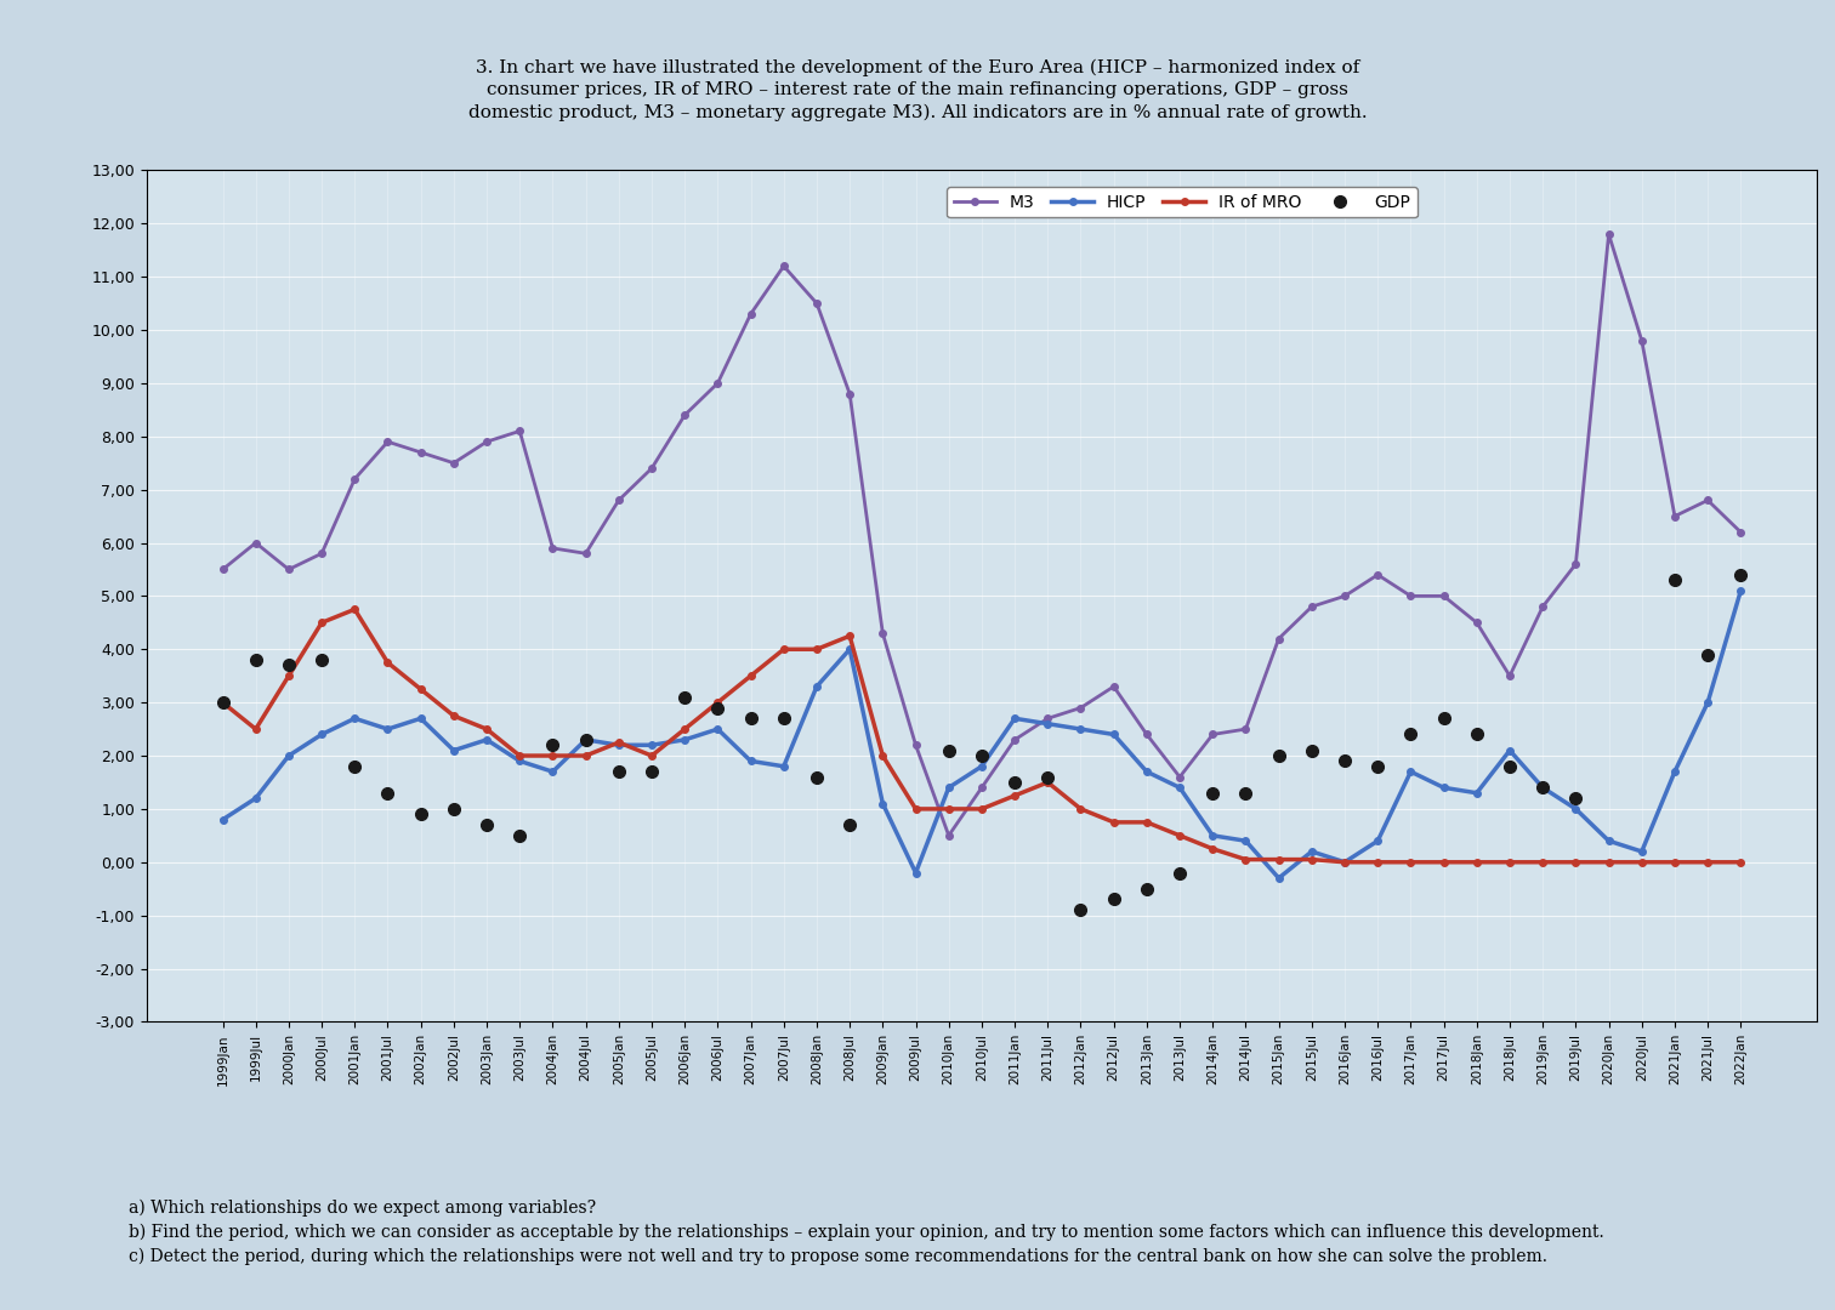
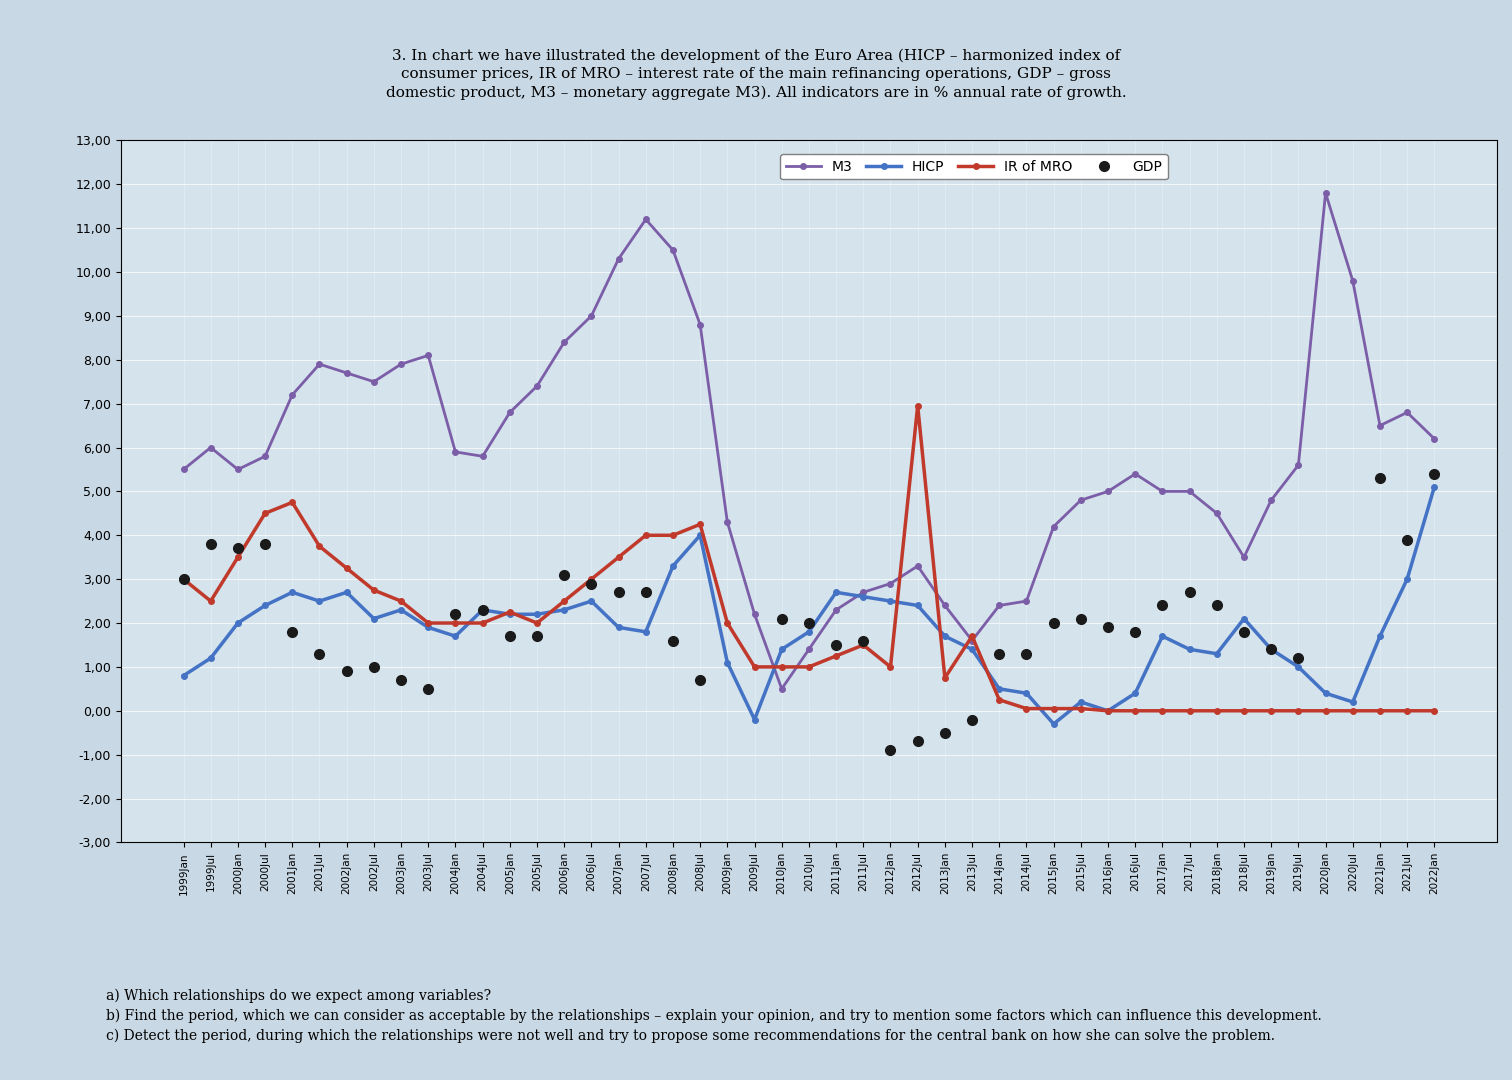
IR of MRO/2012Jul: 0,75 -> 6,95
IR of MRO/2013Jul: 0,50 -> 1,70
